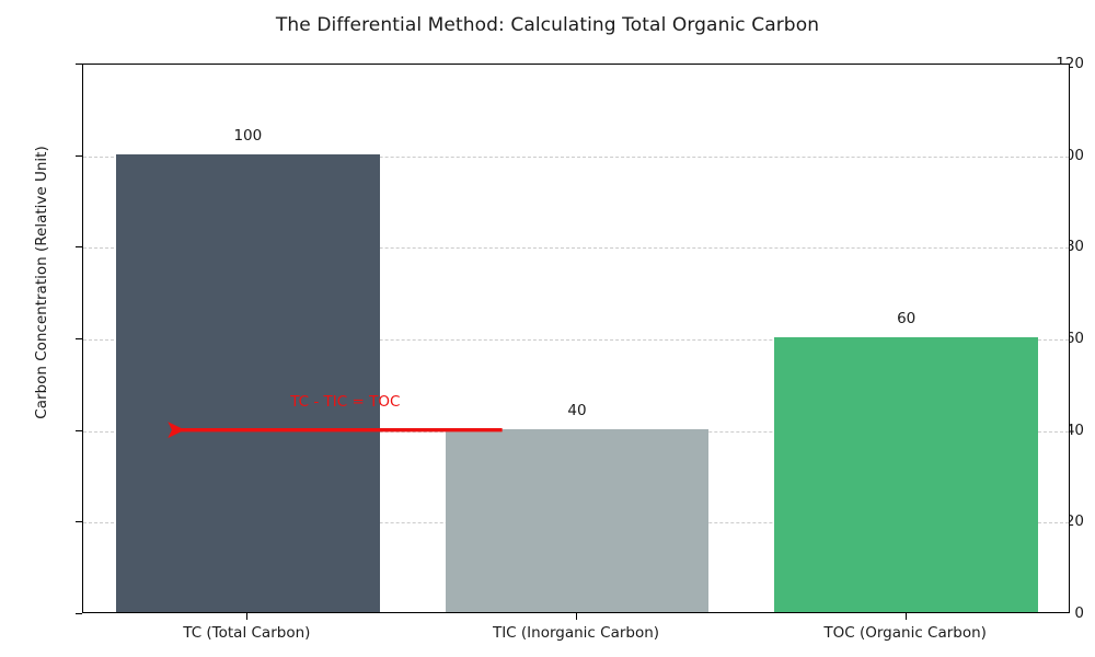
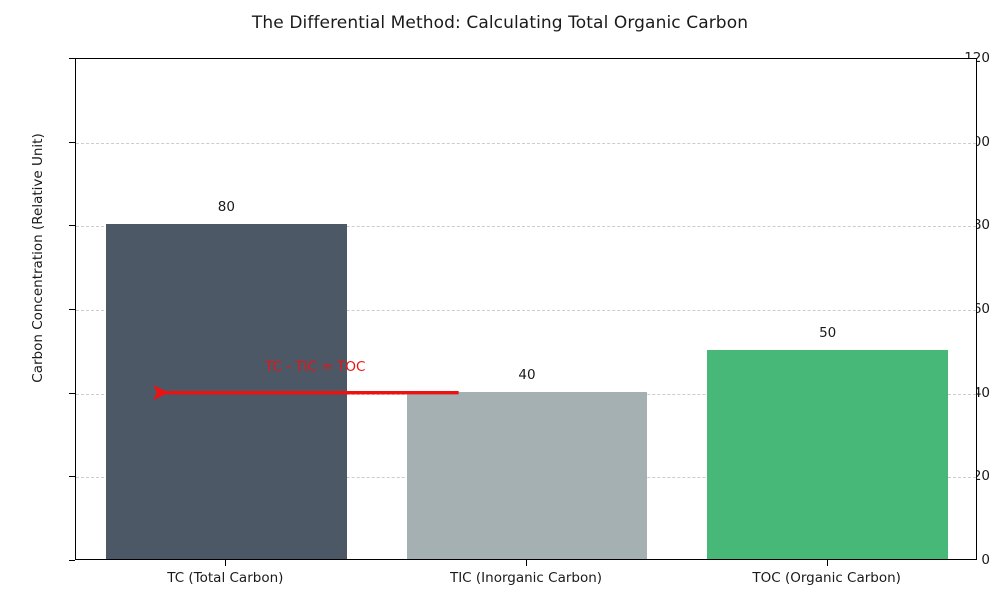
TC (Total Carbon): 100 -> 80
TOC (Organic Carbon): 60 -> 50
